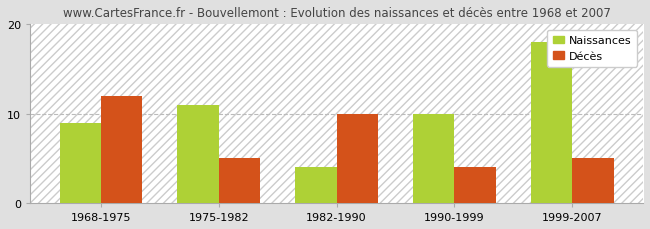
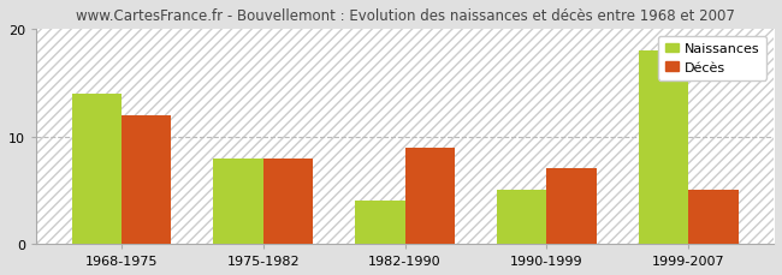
Naissances/1968-1975: 9 -> 14
Naissances/1975-1982: 11 -> 8
Décès/1975-1982: 5 -> 8
Décès/1982-1990: 10 -> 9
Naissances/1990-1999: 10 -> 5
Décès/1990-1999: 4 -> 7
